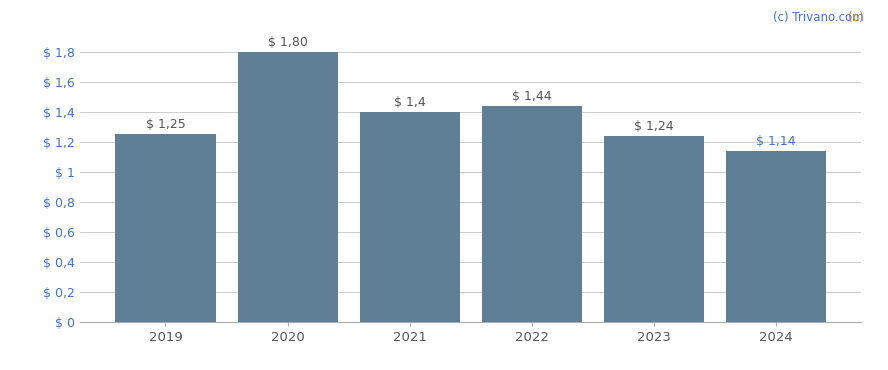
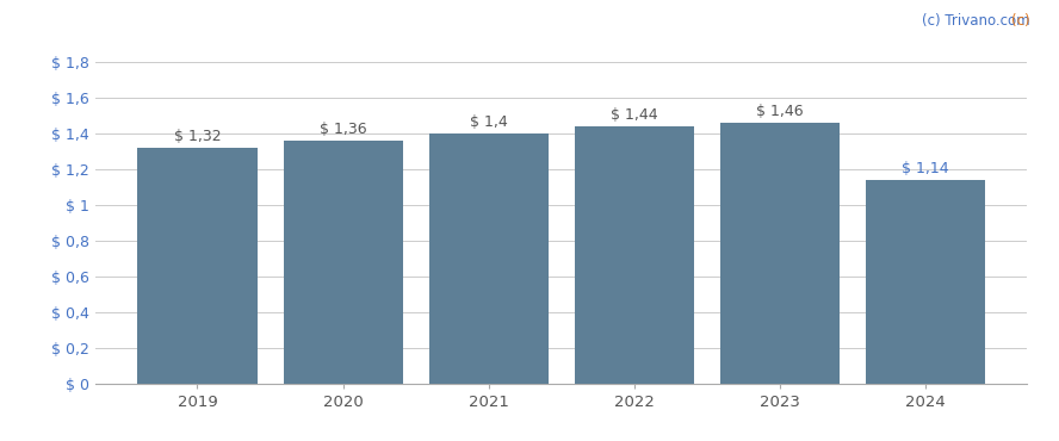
2019: 1,25 -> 1,32
2020: 1,80 -> 1,36
2023: 1,24 -> 1,46
